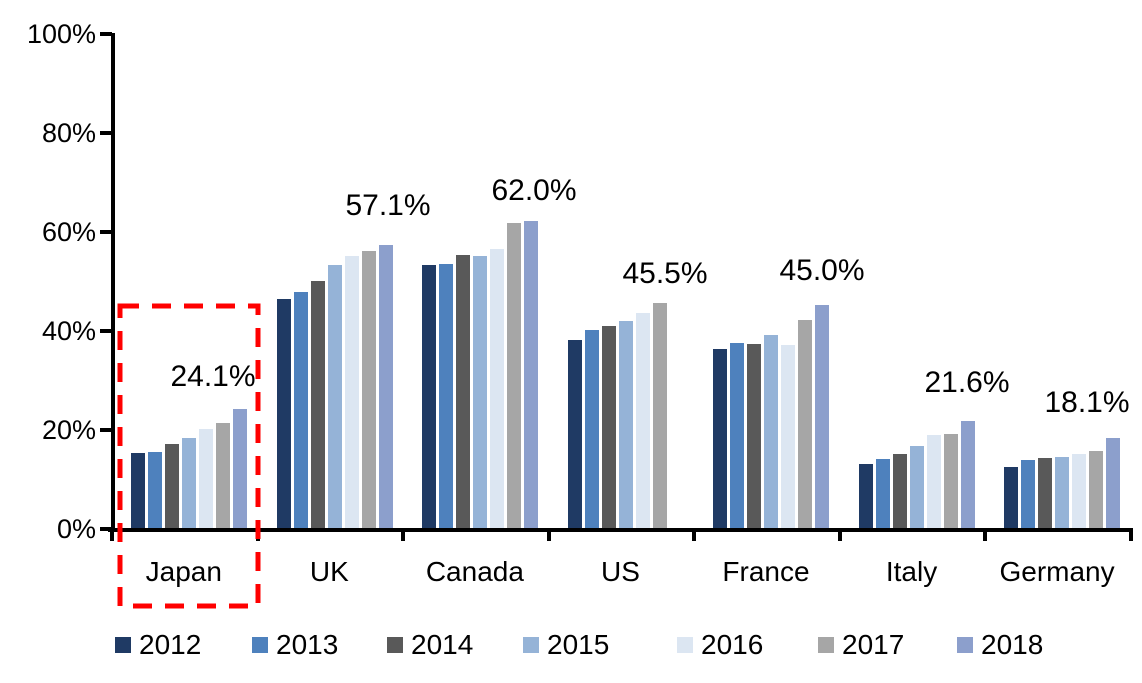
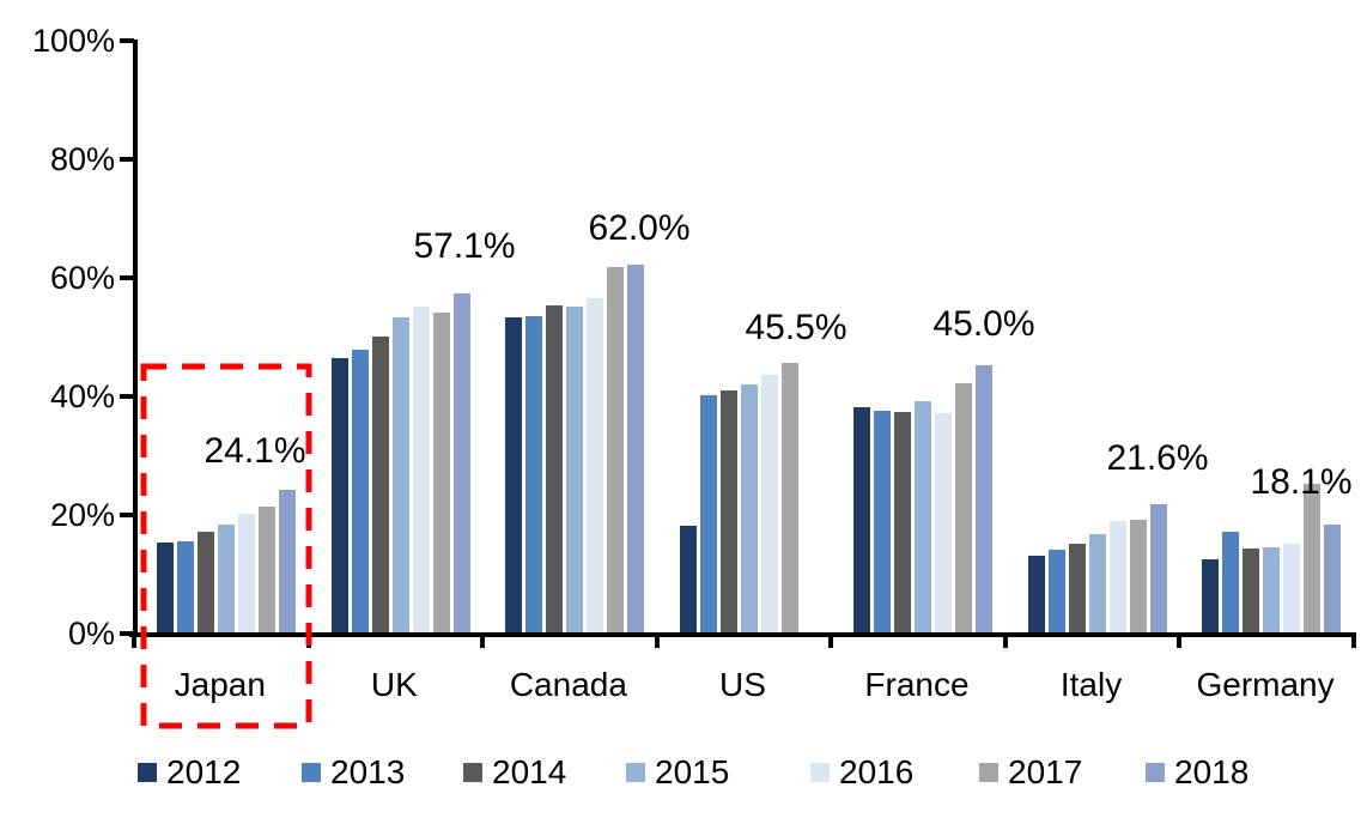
2017/UK: 56% -> 54%
2012/US: 38% -> 18%
2012/France: 36% -> 38%
2013/Germany: 14% -> 17%
2017/Germany: 16% -> 25%
